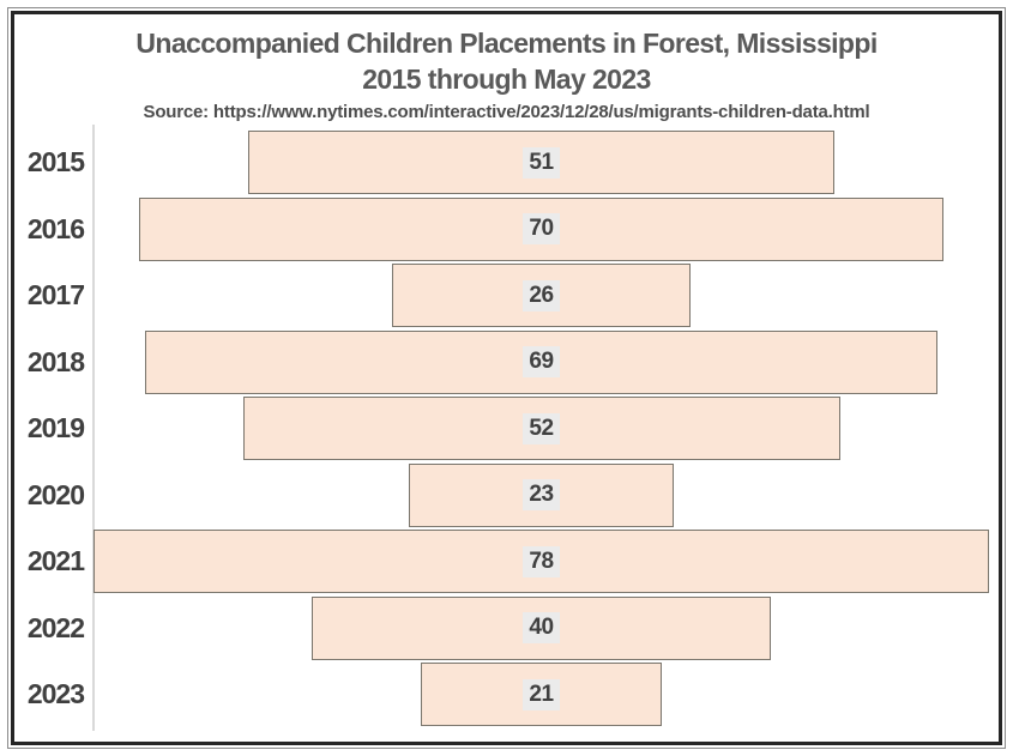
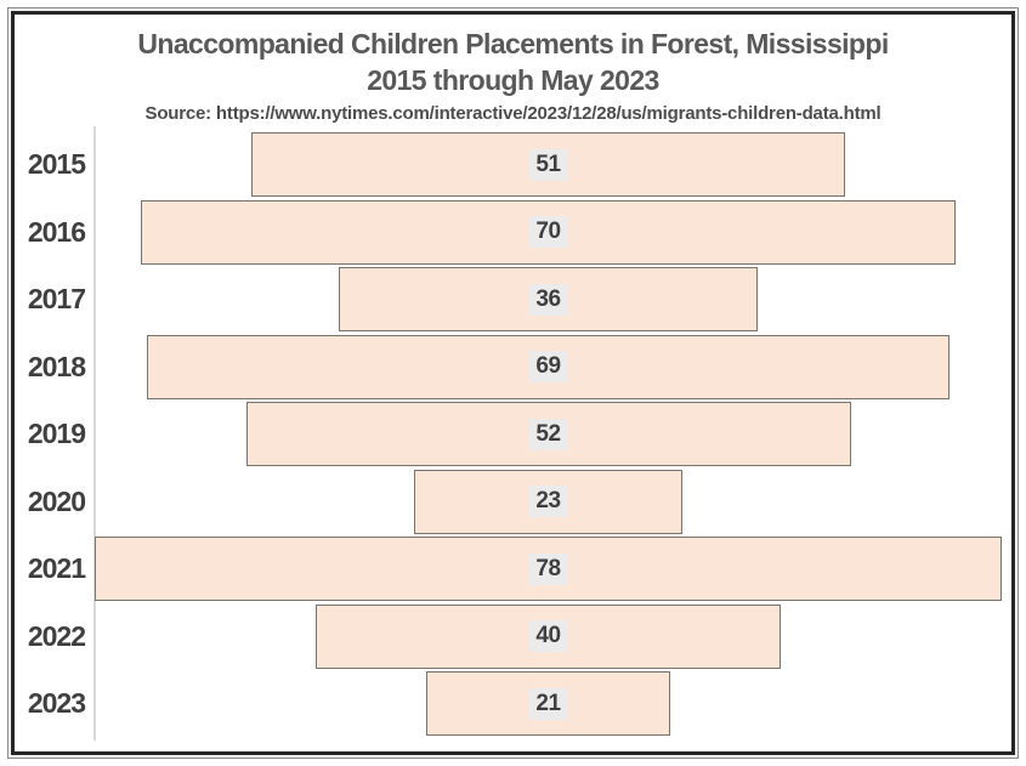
2017: 26 -> 36
